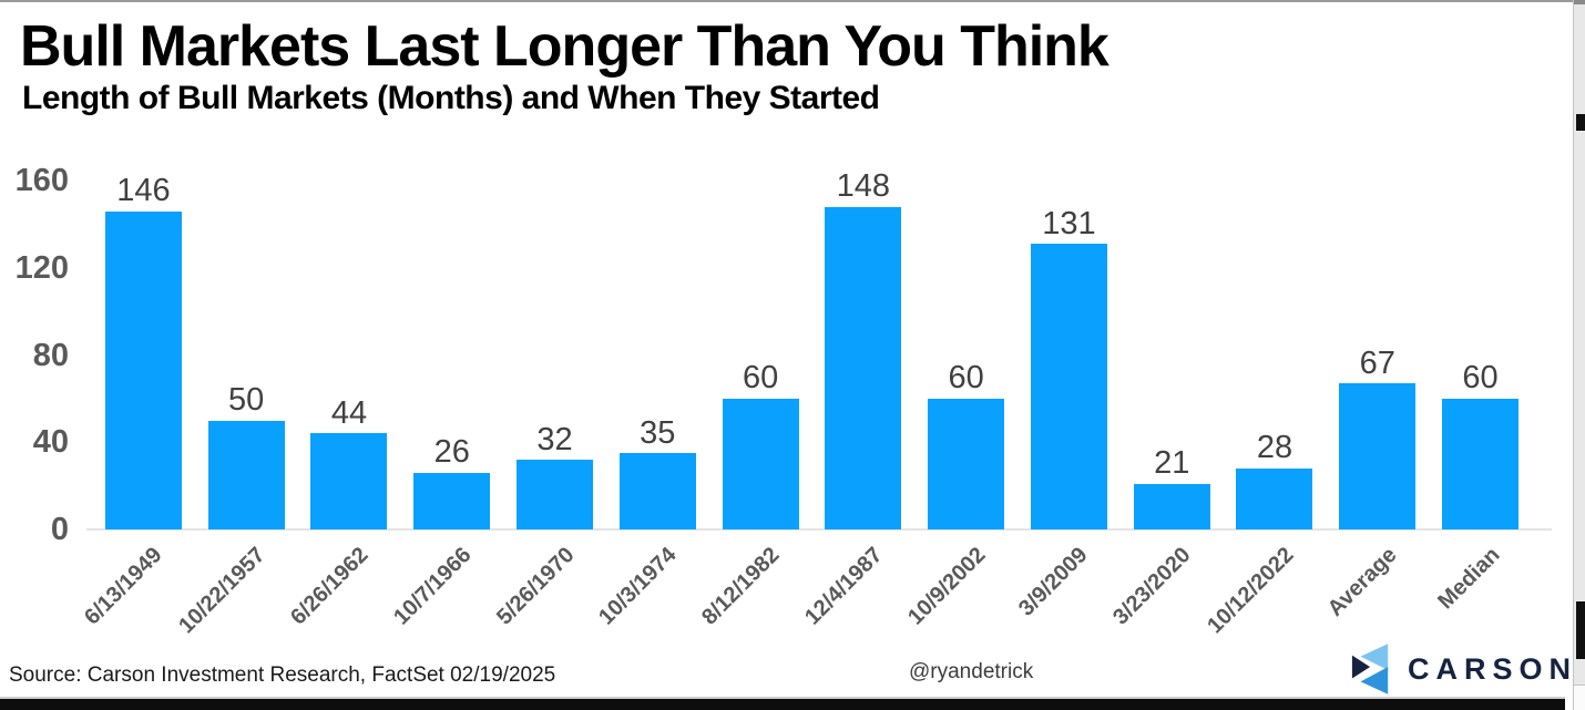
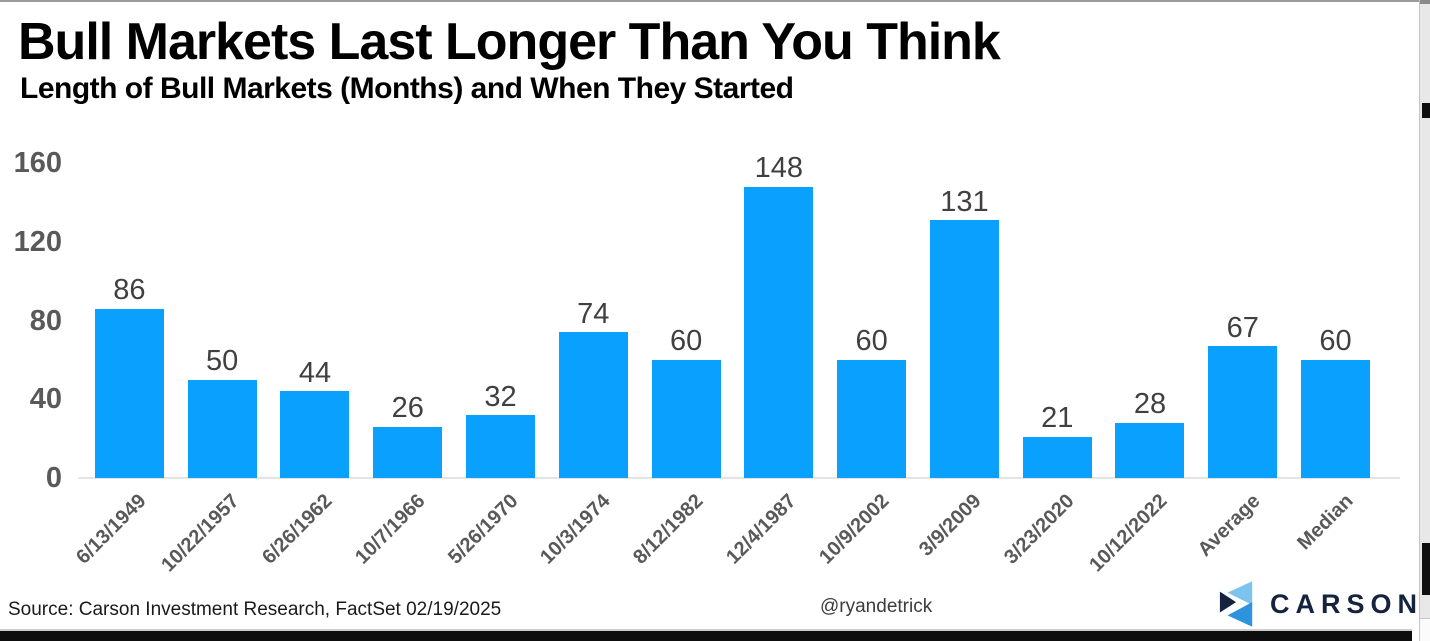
6/13/1949: 146 -> 86
10/3/1974: 35 -> 74
